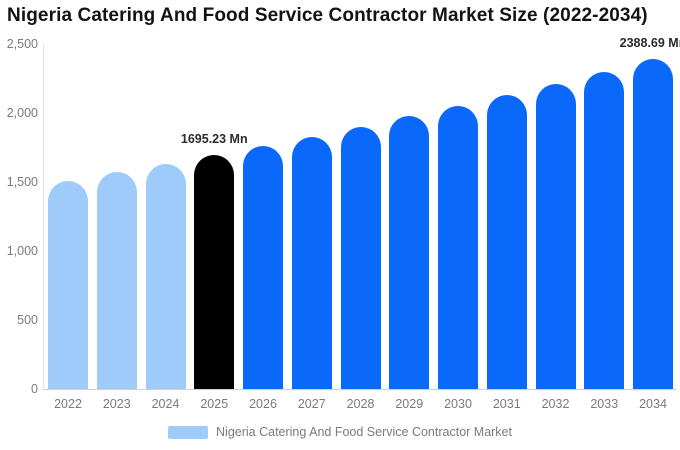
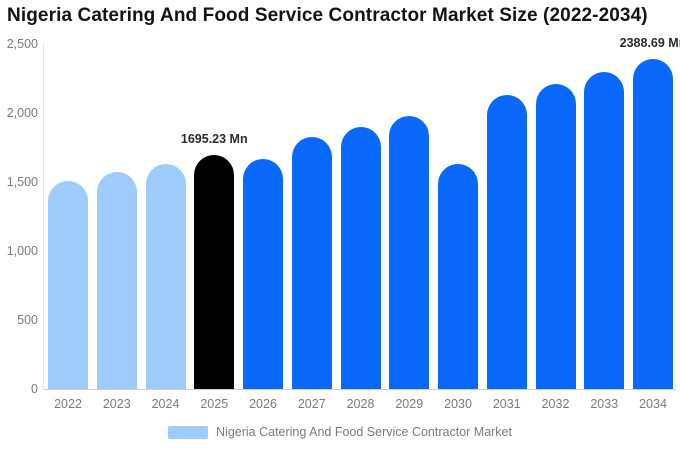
2026: 1760 -> 1670
2030: 2050 -> 1630
